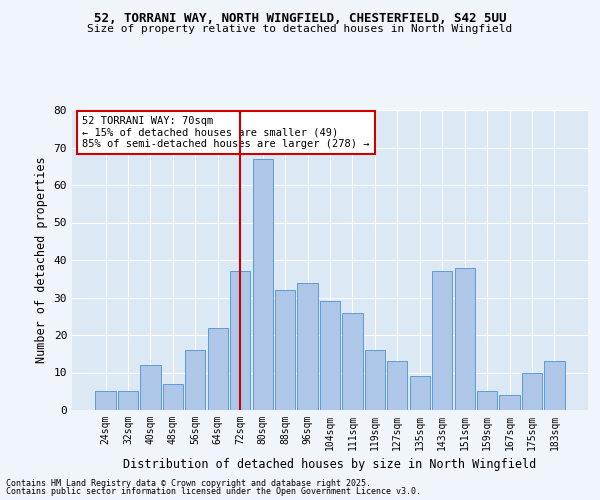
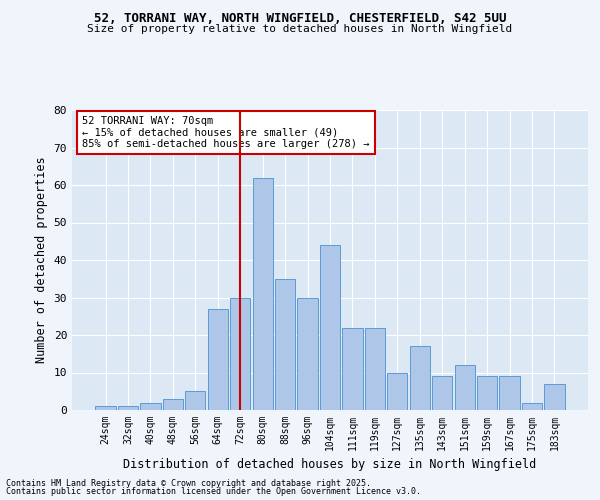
24sqm: 5 -> 1
32sqm: 5 -> 1
40sqm: 12 -> 2
48sqm: 7 -> 3
56sqm: 16 -> 5
64sqm: 22 -> 27
72sqm: 37 -> 30
80sqm: 67 -> 62
88sqm: 32 -> 35
96sqm: 34 -> 30
104sqm: 29 -> 44
111sqm: 26 -> 22
119sqm: 16 -> 22
127sqm: 13 -> 10
135sqm: 9 -> 17
143sqm: 37 -> 9
151sqm: 38 -> 12
159sqm: 5 -> 9
167sqm: 4 -> 9
175sqm: 10 -> 2
183sqm: 13 -> 7
